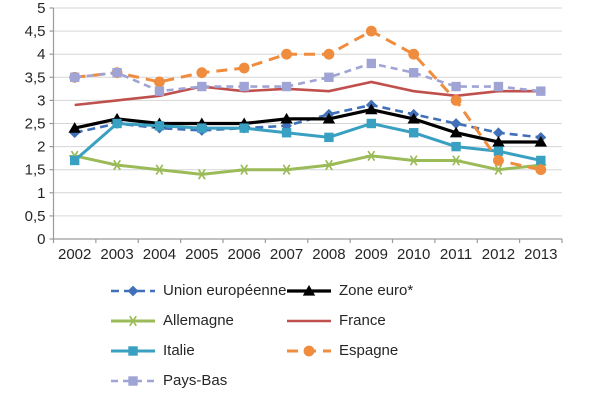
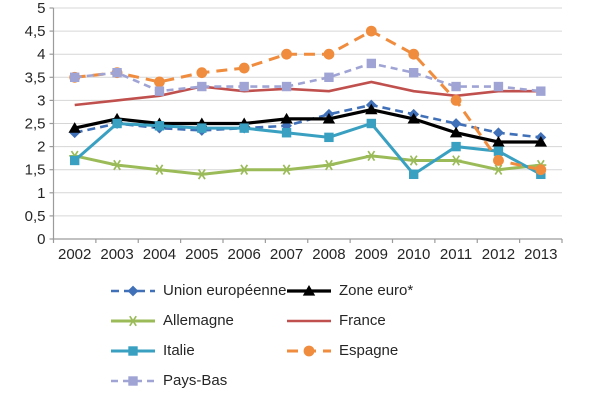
Italie/2010: 2.3 -> 1.4
Italie/2013: 1.7 -> 1.4
